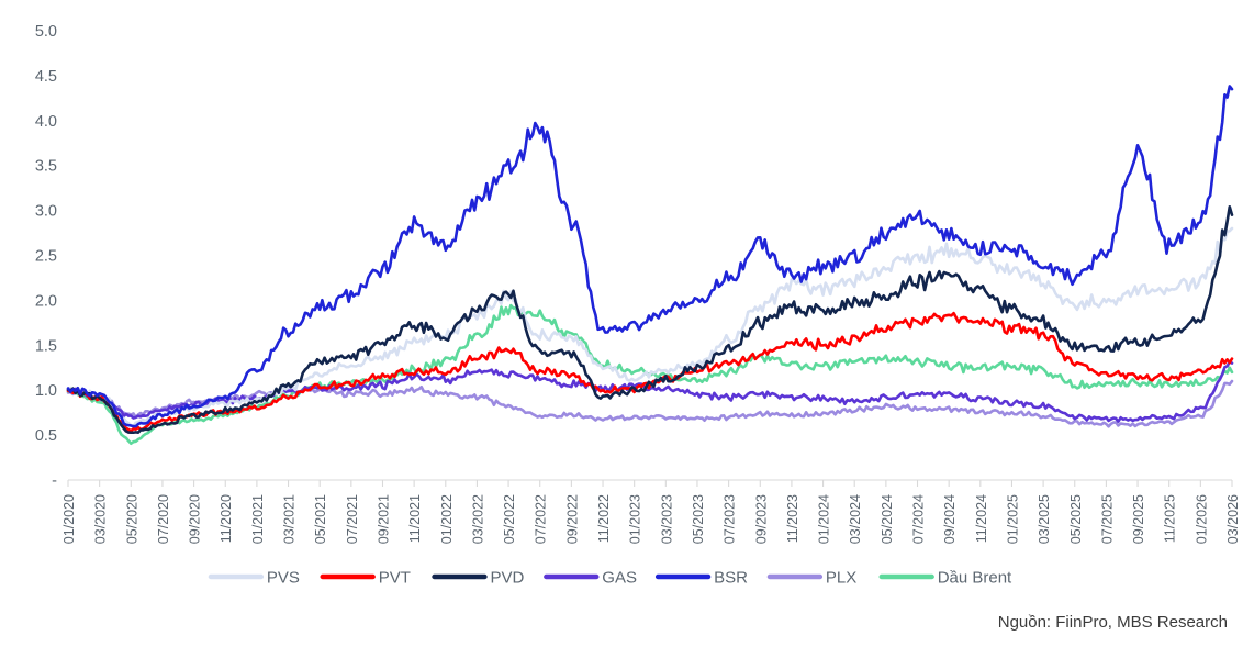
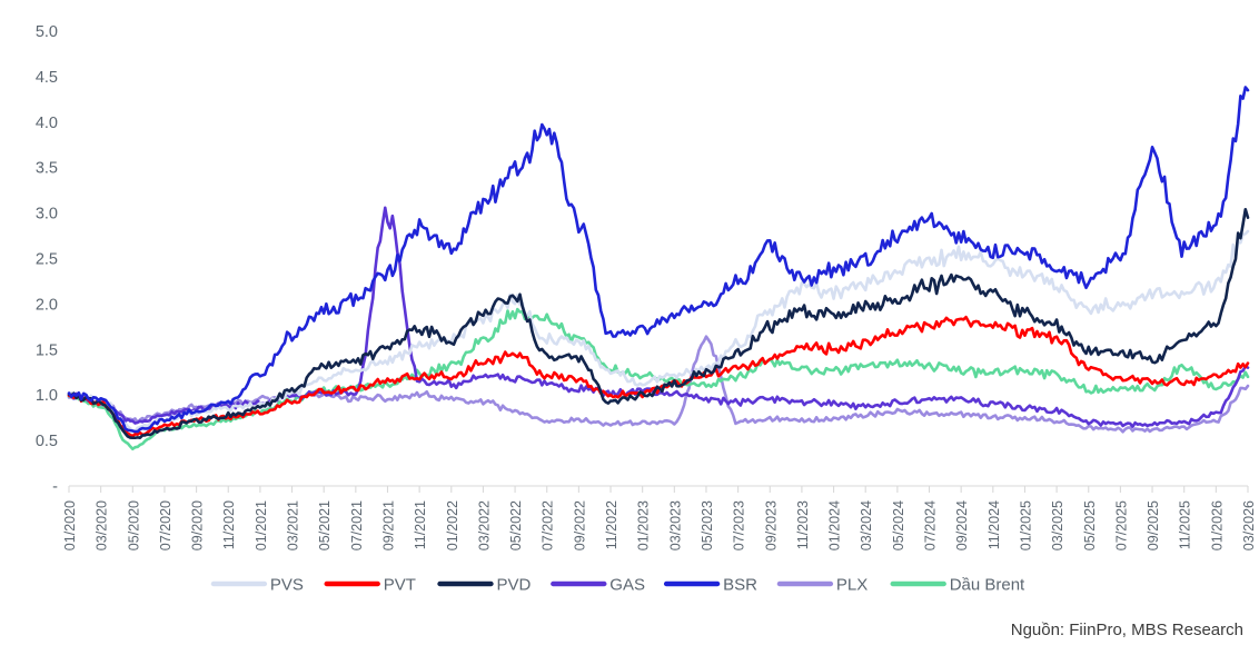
GAS/09/2021: 1.1 -> 3.0
PLX/05/2023: 0.7 -> 1.6
PVD/09/2025: 1.6 -> 1.4
Dầu Brent/11/2025: 1.1 -> 1.3
